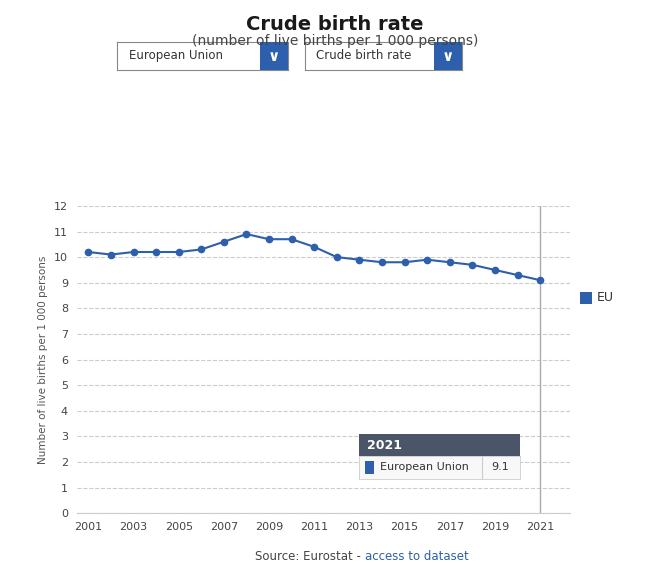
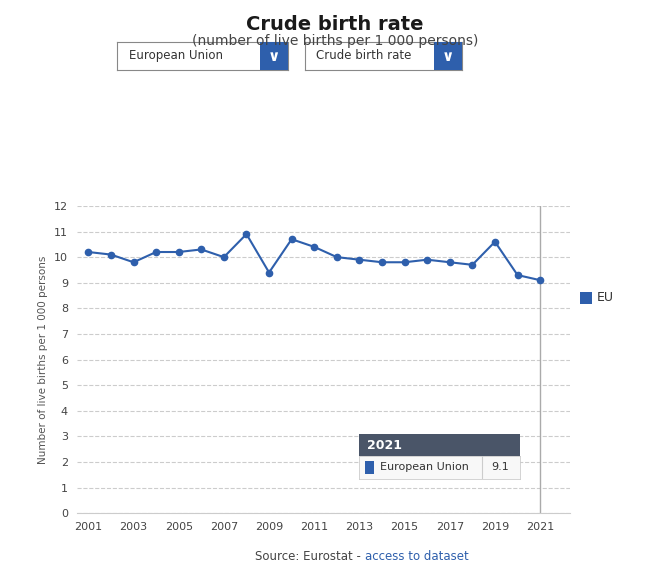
2003: 10.2 -> 9.8
2007: 10.6 -> 10.0
2009: 10.7 -> 9.4
2019: 9.5 -> 10.6
